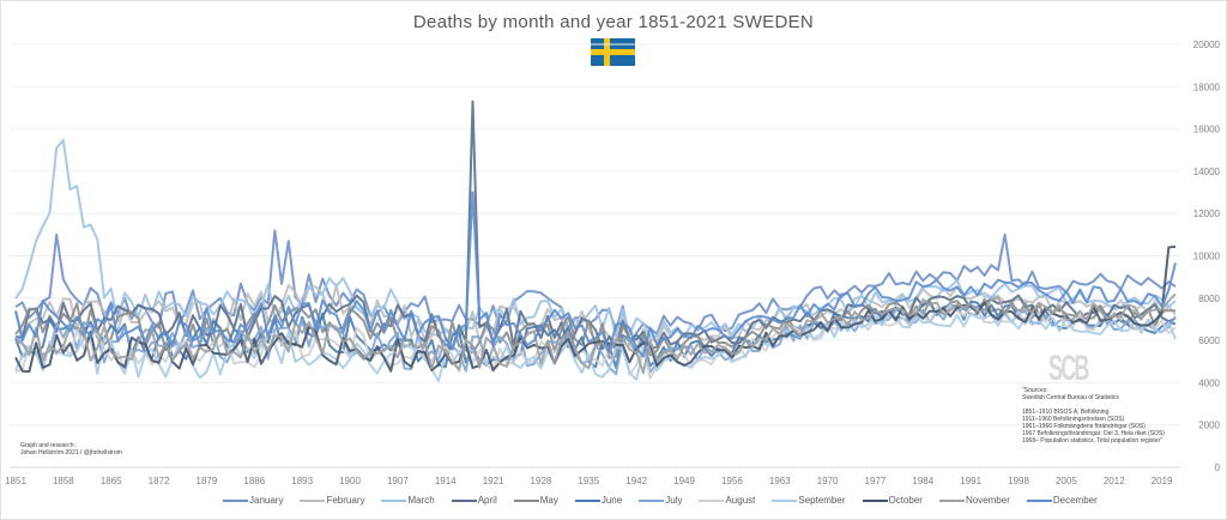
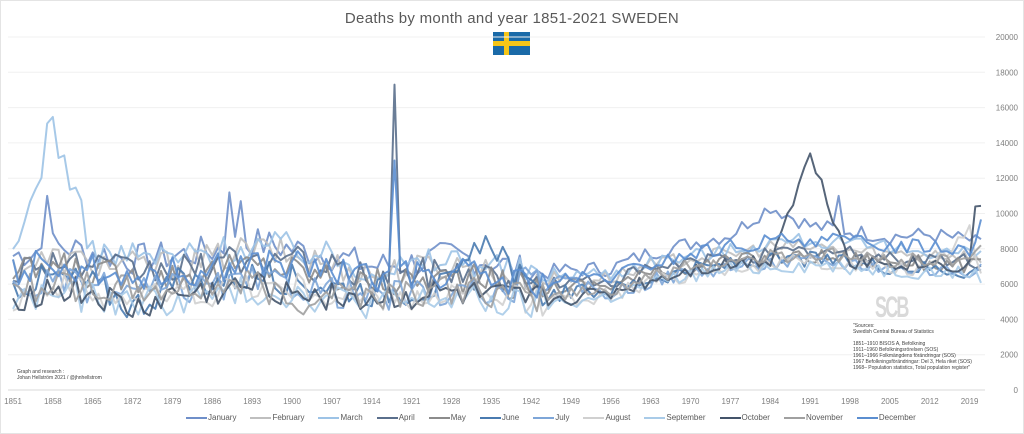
June/1872: 5900 -> 4700
October/1872: 5200 -> 4400
November/1900: 6100 -> 4900
June/1935: 5600 -> 8600
July/1942: 5200 -> 6200
July/1949: 5300 -> 6000
January/1984: 9200 -> 10400
October/1991: 7500 -> 13300
August/2019: 6800 -> 9200
